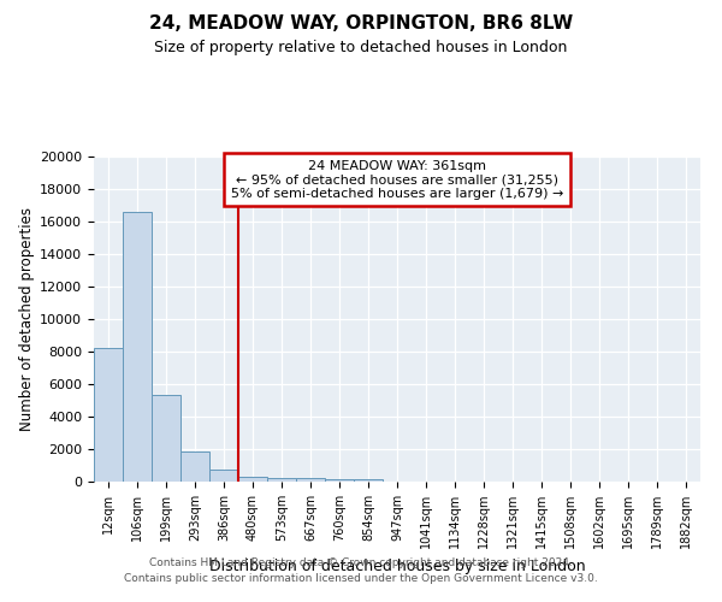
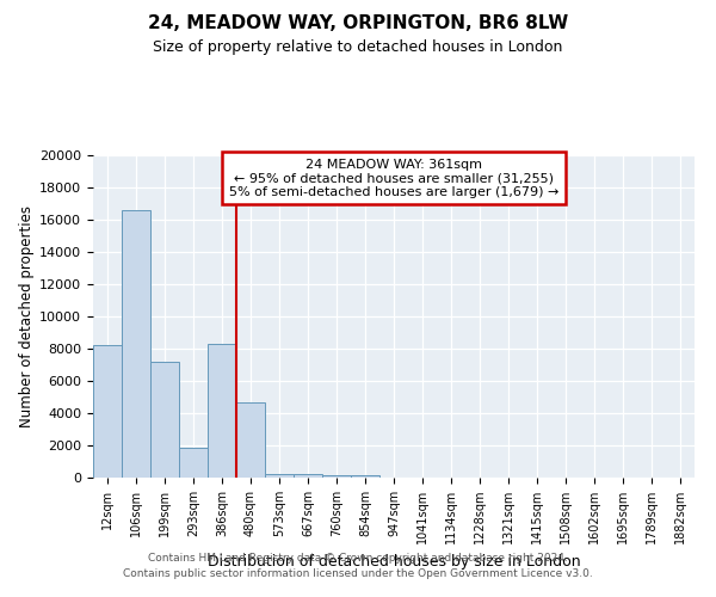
199sqm: 5300 -> 7200
386sqm: 800 -> 8300
480sqm: 300 -> 4700
